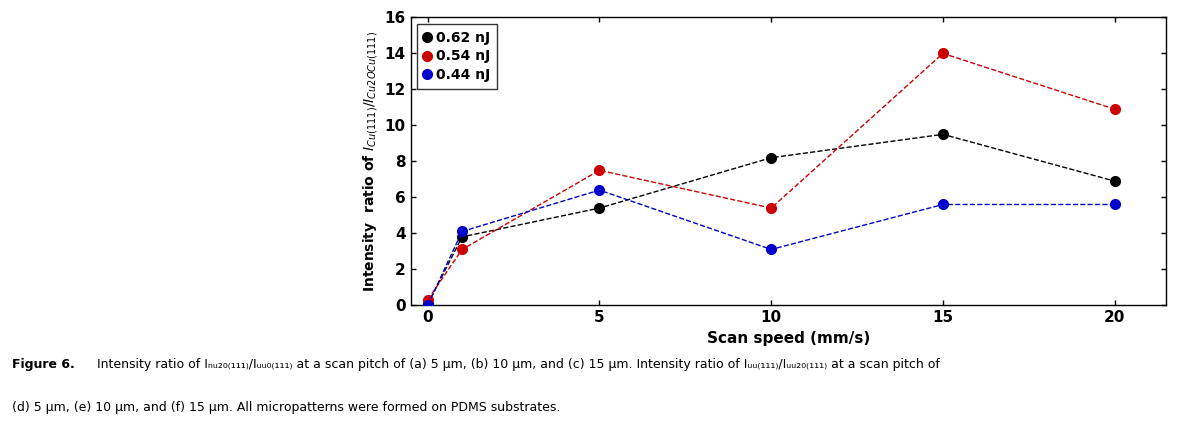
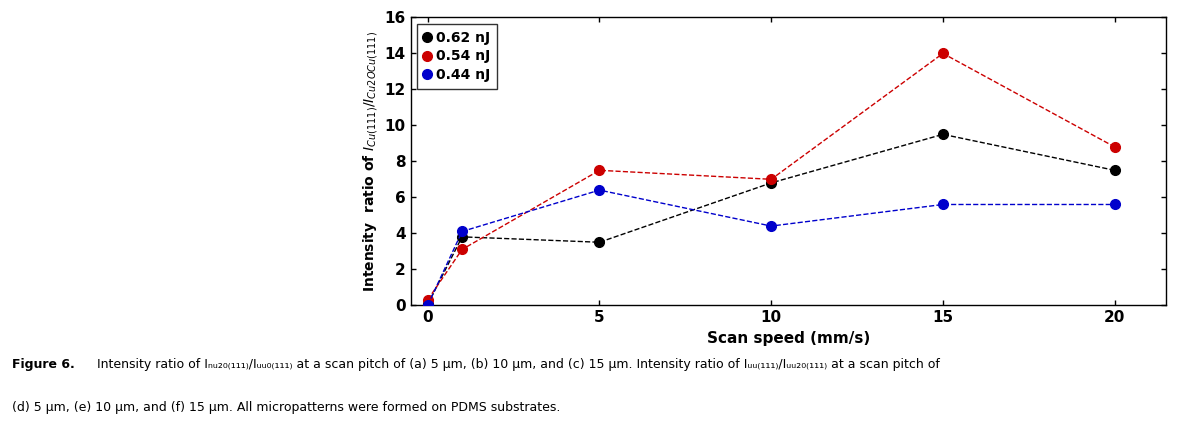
0.62 nJ/5: 5.4 -> 3.5
0.62 nJ/10: 8.2 -> 6.8
0.54 nJ/10: 5.4 -> 7.0
0.44 nJ/10: 3.1 -> 4.4
0.62 nJ/20: 6.9 -> 7.5
0.54 nJ/20: 10.9 -> 8.8
